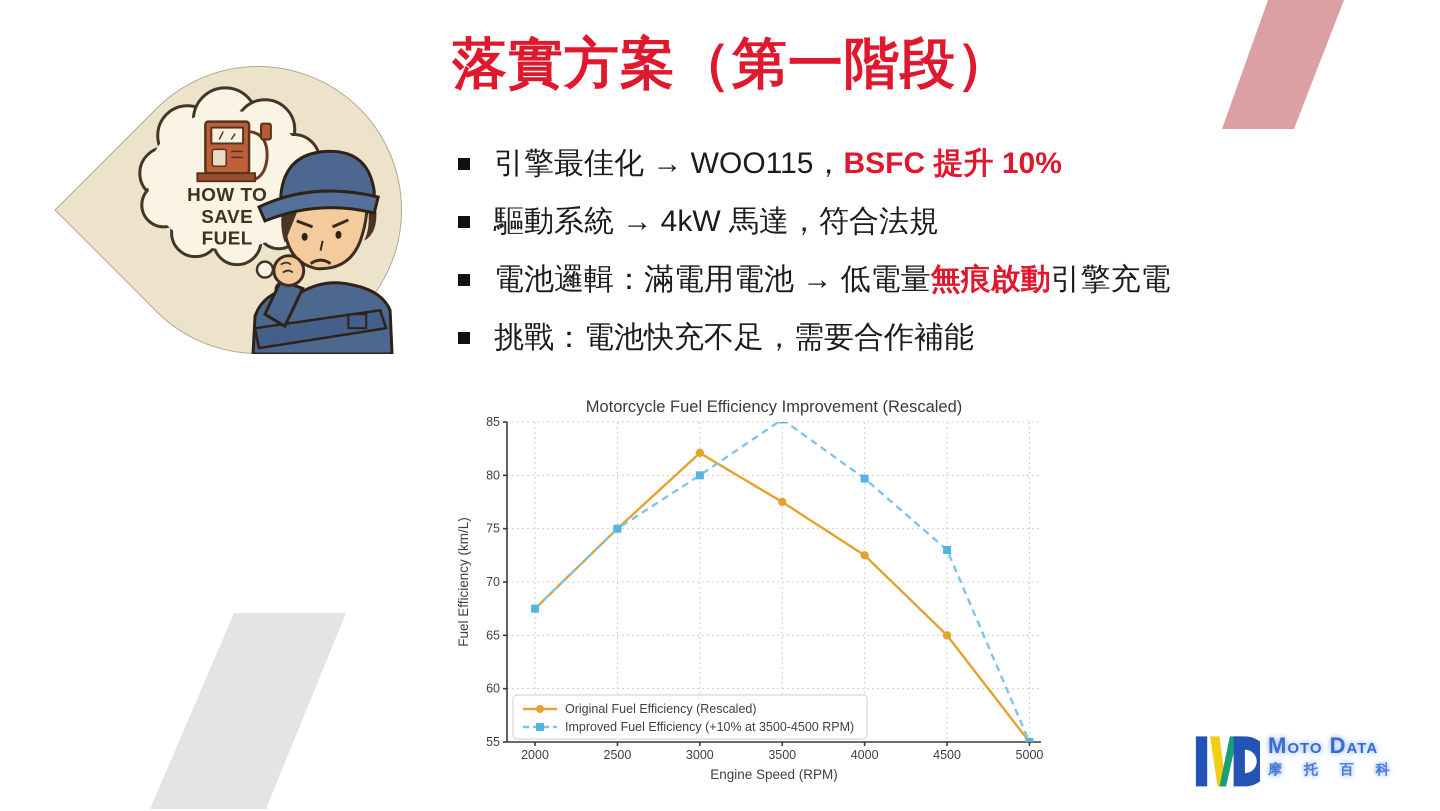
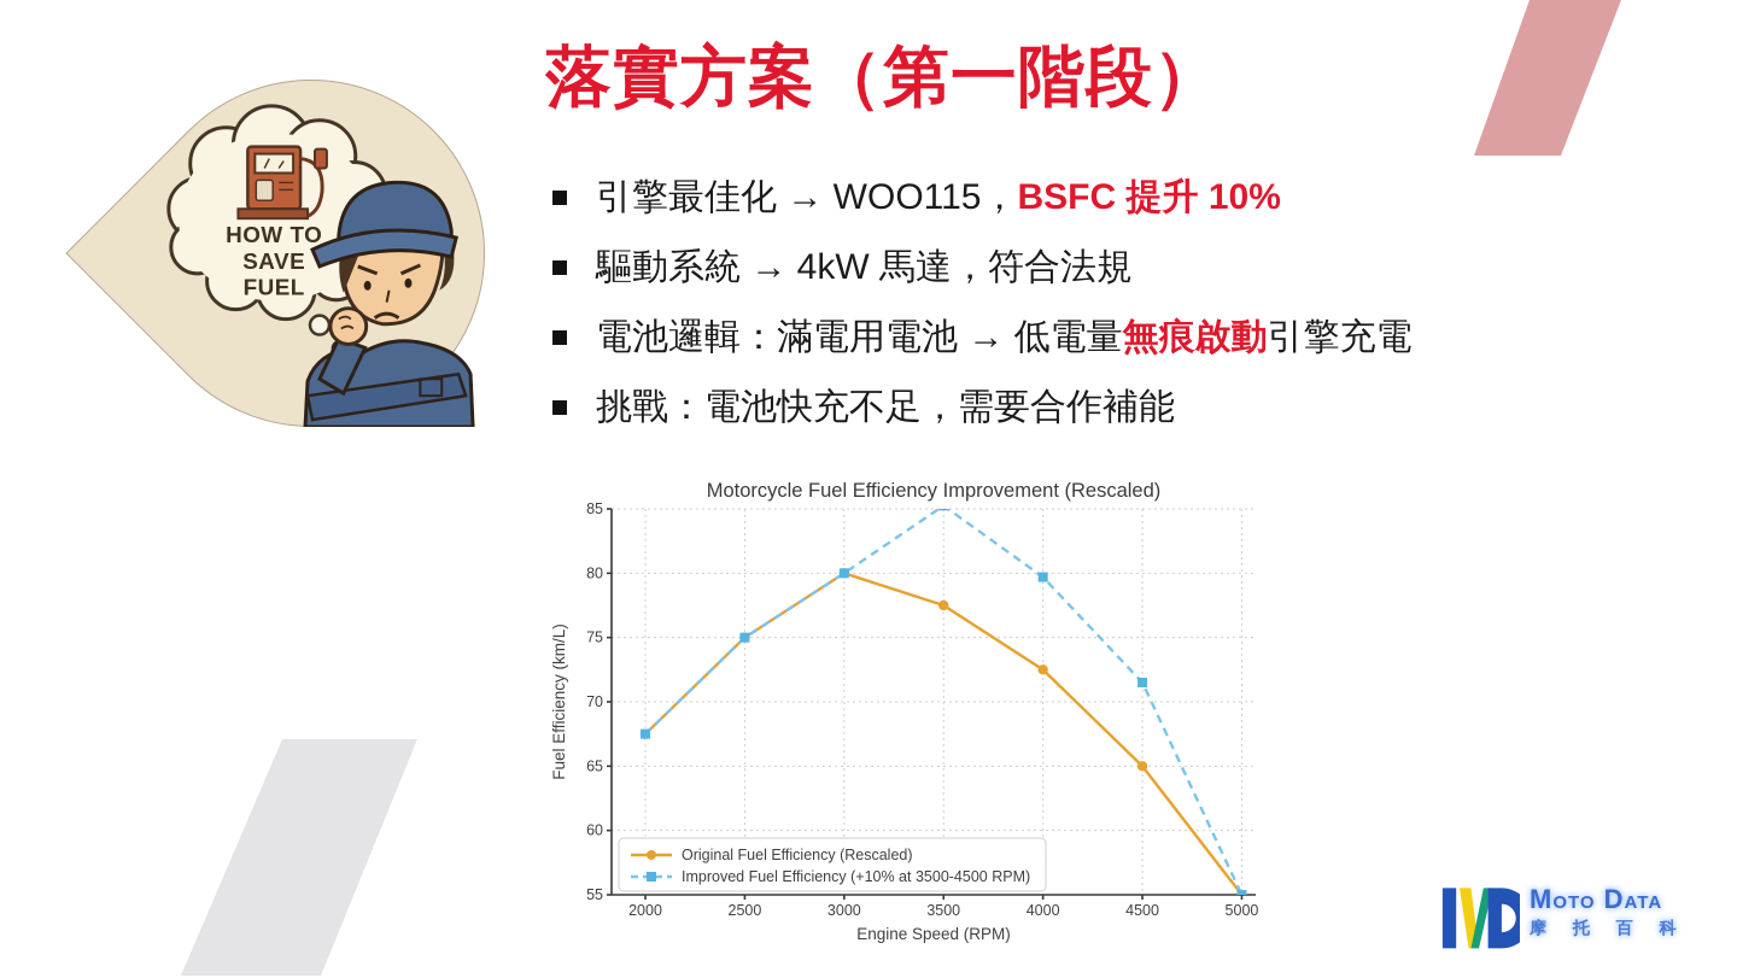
Original Fuel Efficiency (Rescaled)/3000: 82.1 -> 80.0
Improved Fuel Efficiency (+10% at 3500-4500 RPM)/4500: 73.0 -> 71.5
